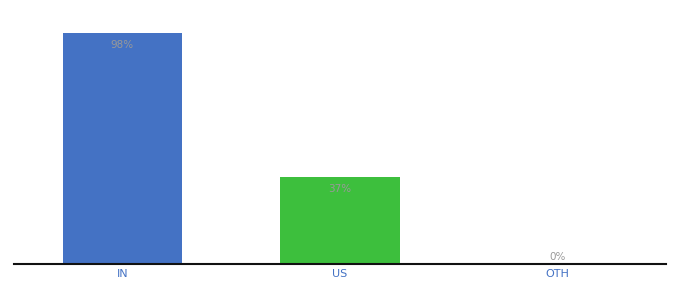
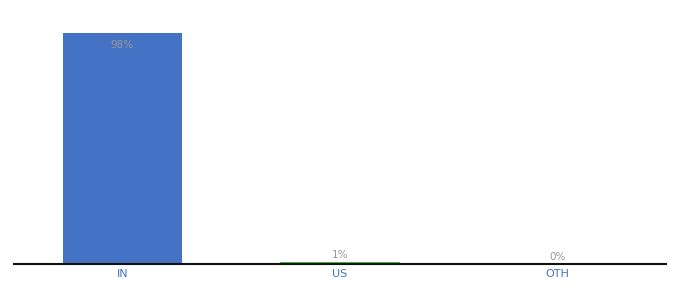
US: 37% -> 1%
